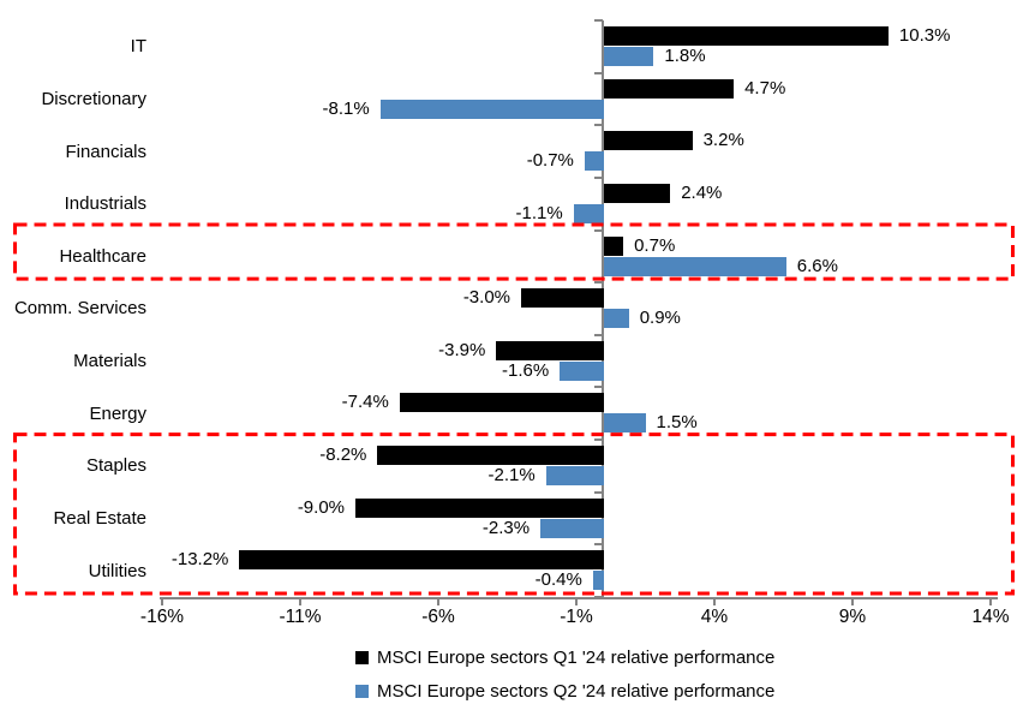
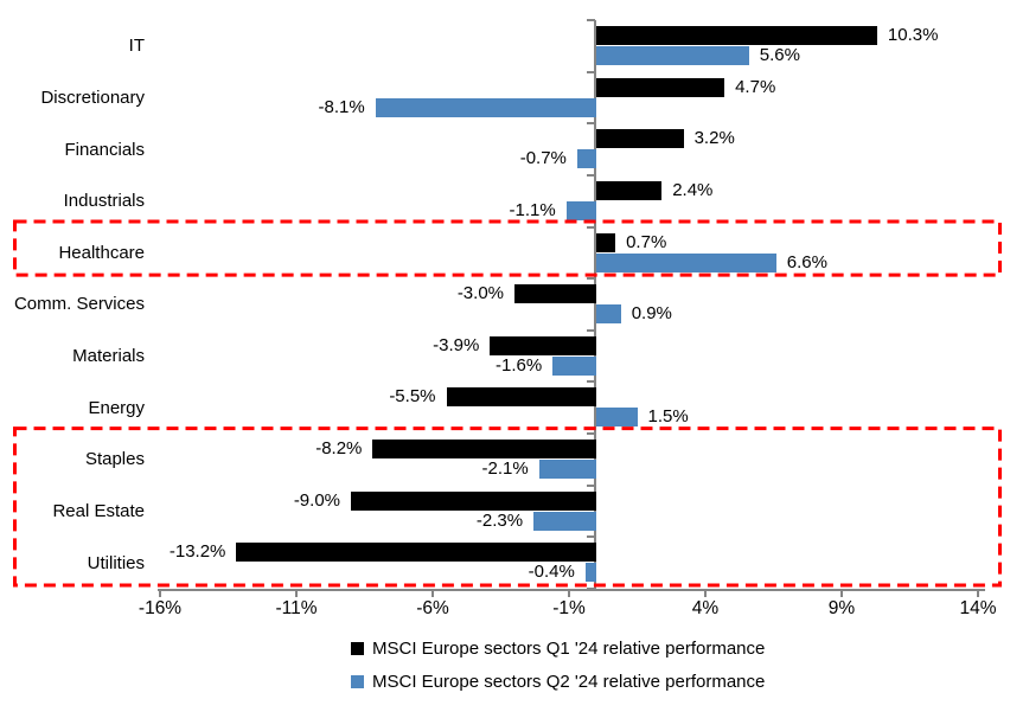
MSCI Europe sectors Q2 '24 relative performance/IT: 1.8% -> 5.6%
MSCI Europe sectors Q1 '24 relative performance/Energy: -7.4% -> -5.5%
